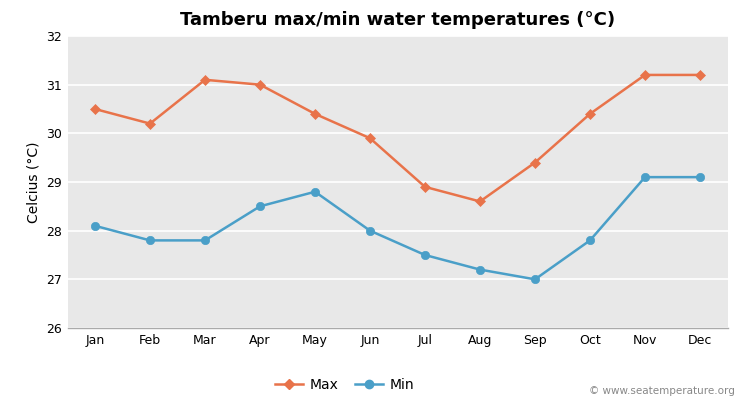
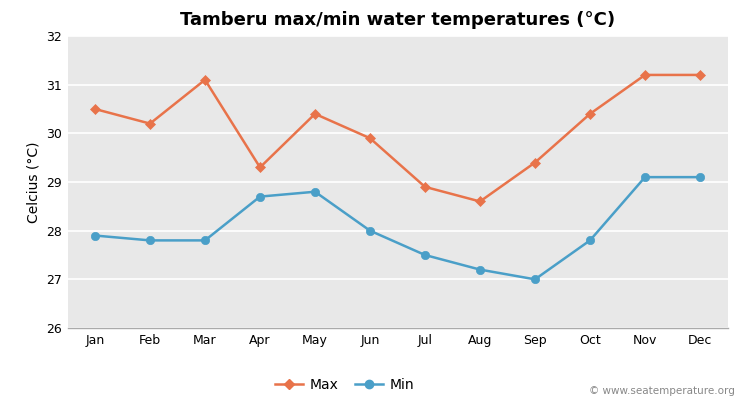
Min/Jan: 28.1 -> 27.9
Max/Apr: 31.0 -> 29.3
Min/Apr: 28.5 -> 28.7
